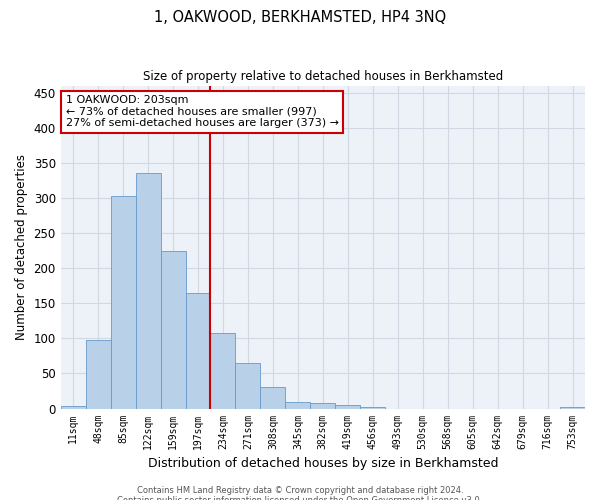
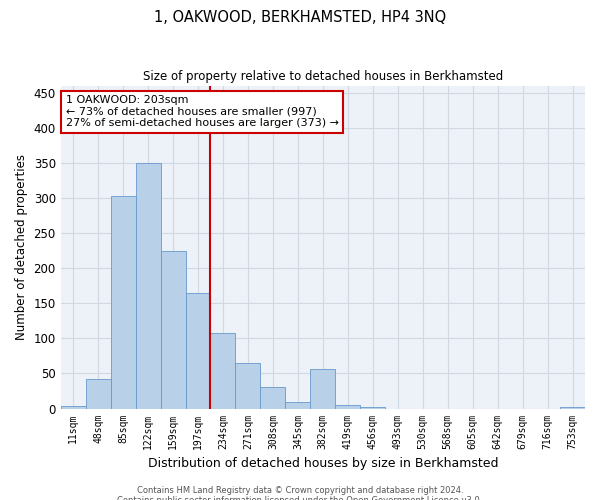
48sqm: 98 -> 42
122sqm: 335 -> 350
382sqm: 8 -> 56
